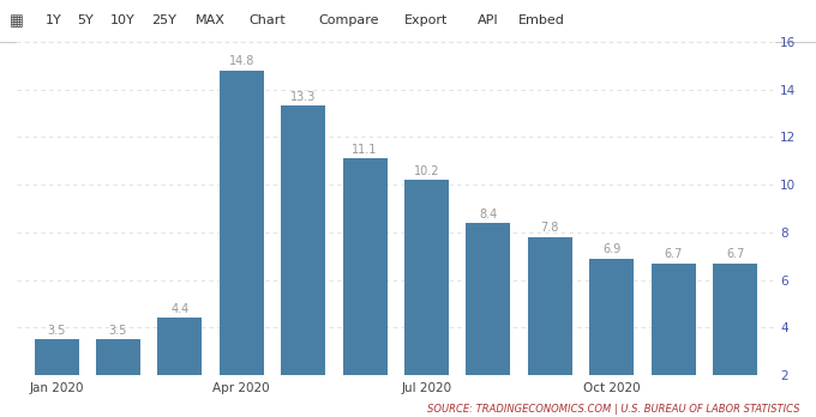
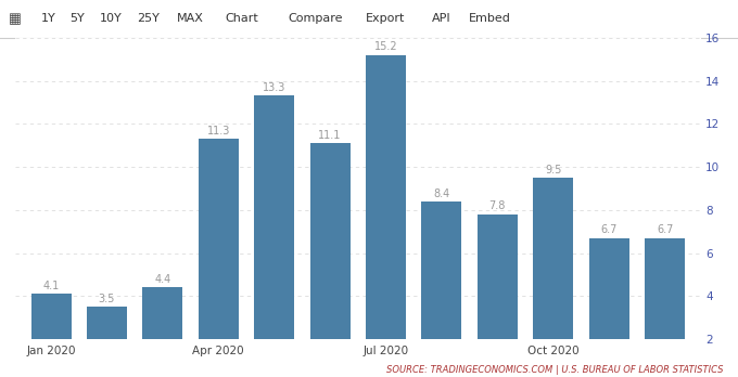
Jan 2020: 3.5 -> 4.1
Apr 2020: 14.8 -> 11.3
Jul 2020: 10.2 -> 15.2
Oct 2020: 6.9 -> 9.5
